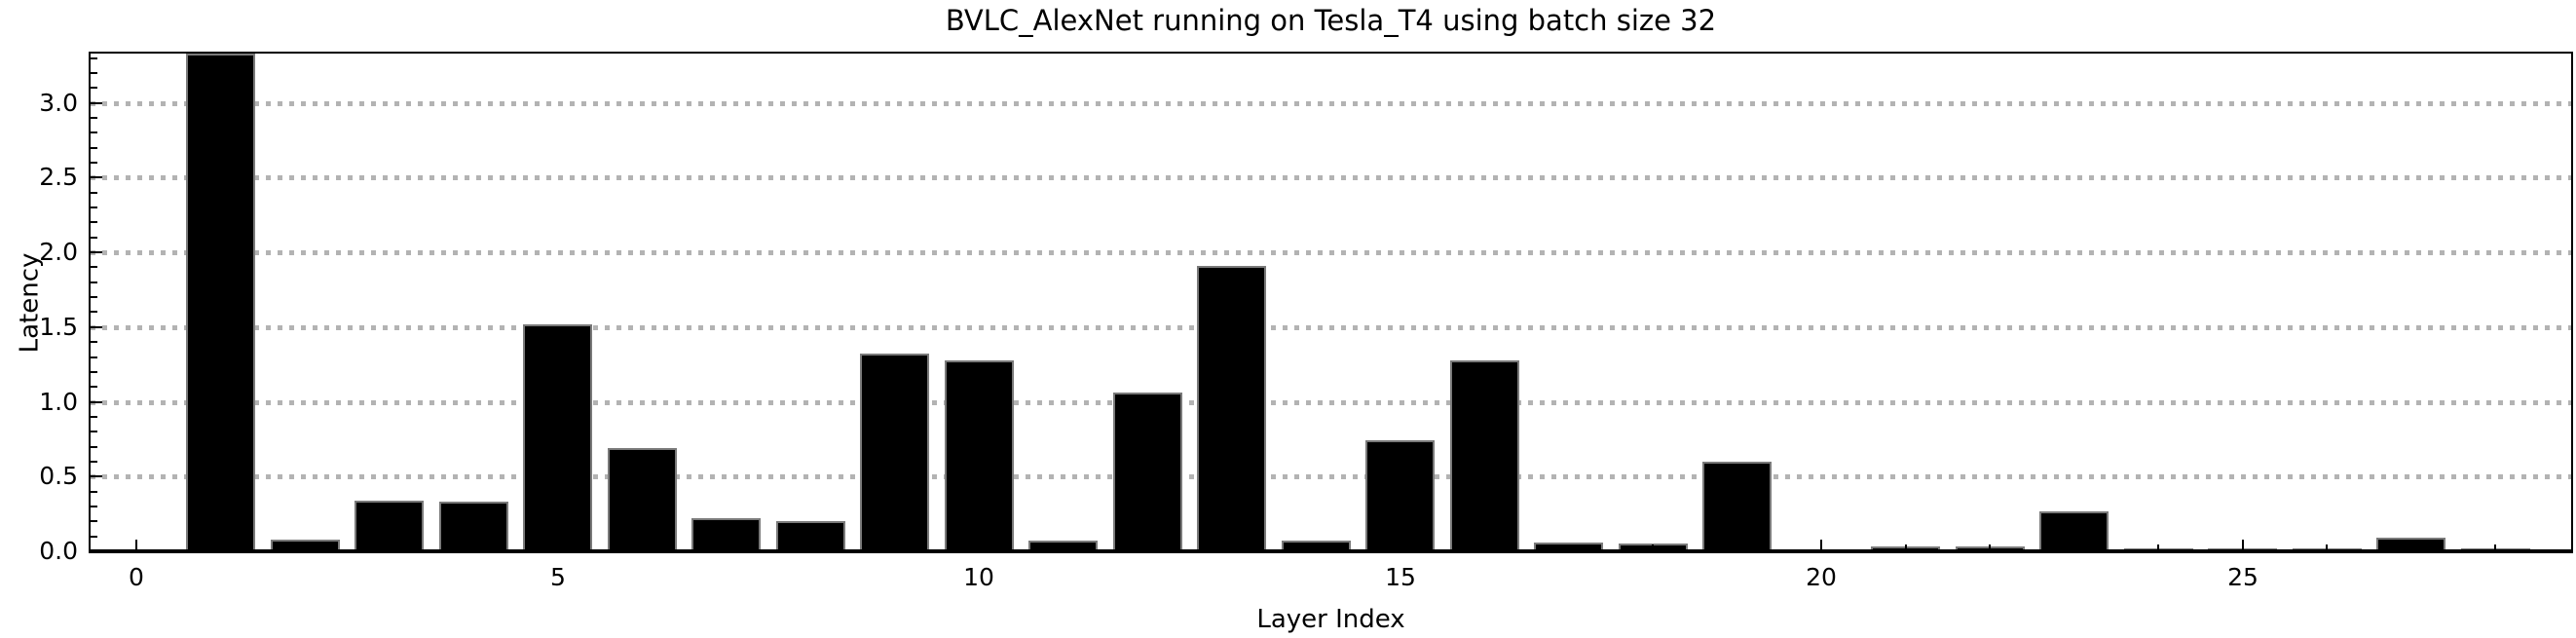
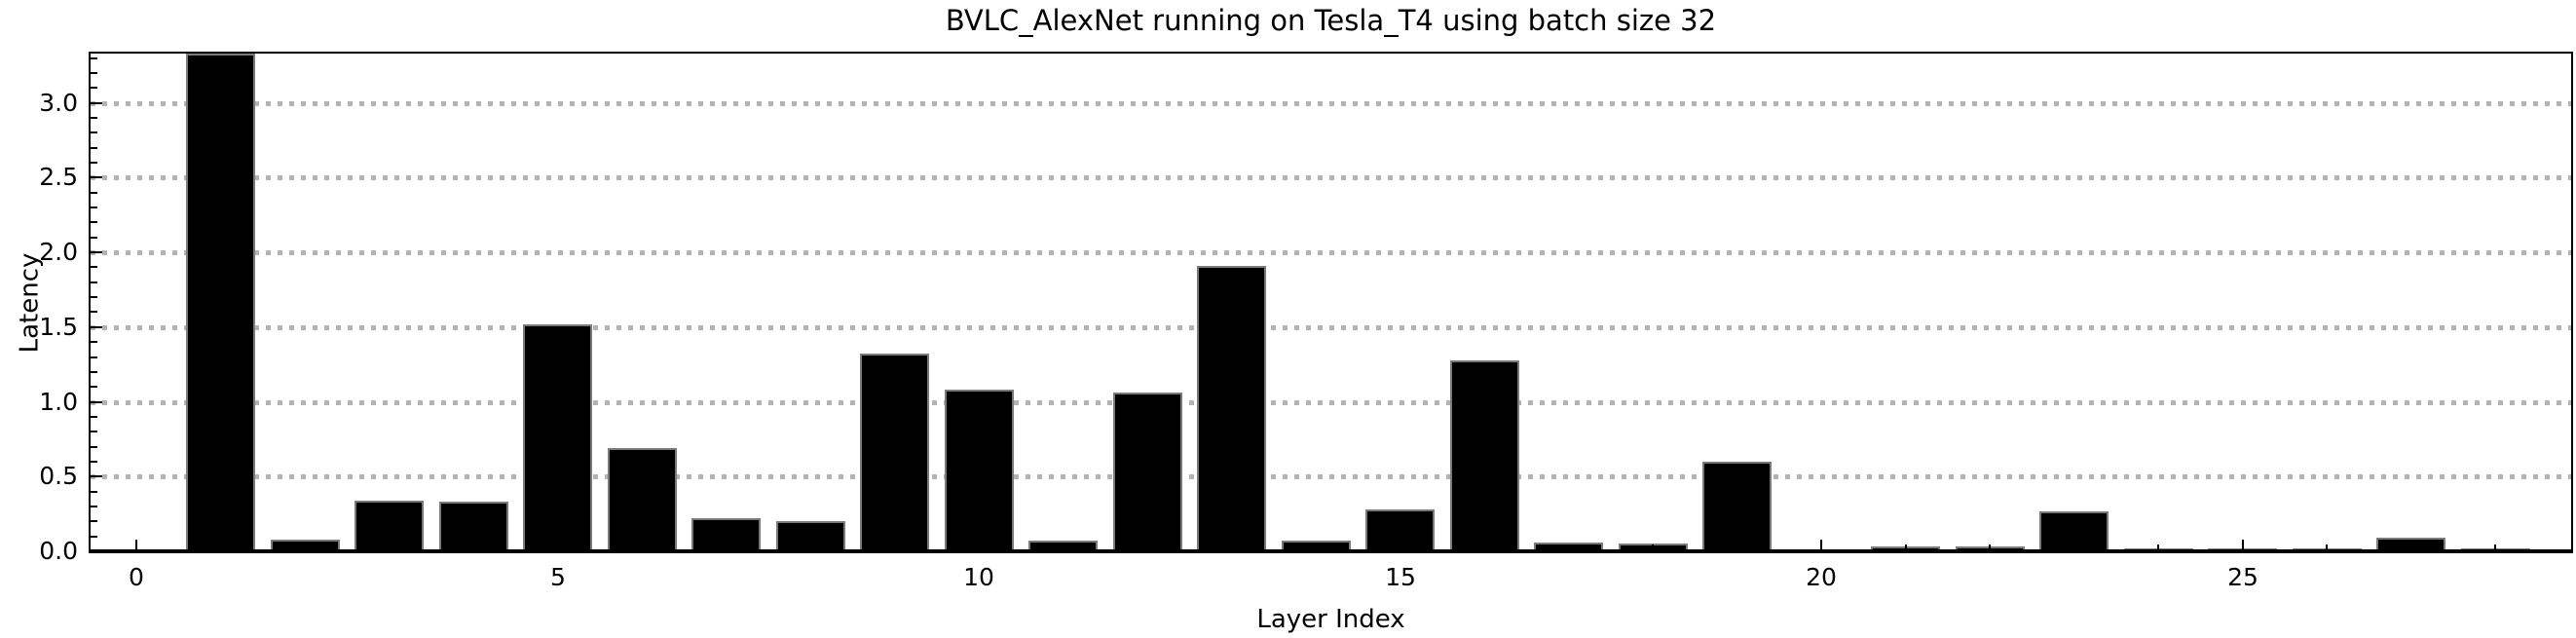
10: 1.28 -> 1.08
15: 0.74 -> 0.28
